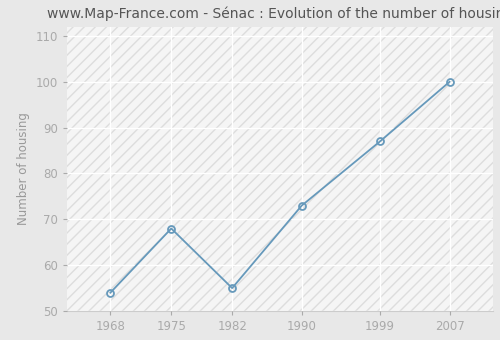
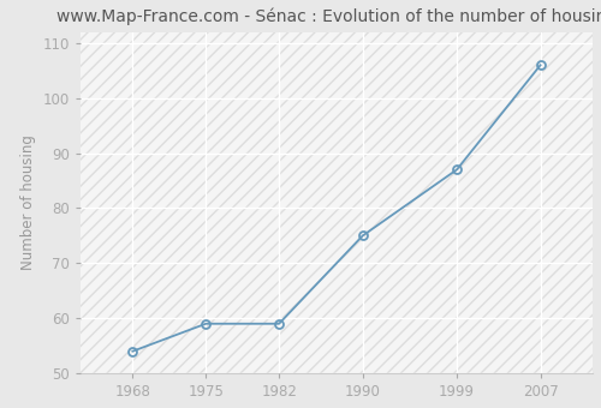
1975: 68 -> 59
1982: 55 -> 59
1990: 73 -> 75
2007: 100 -> 106
